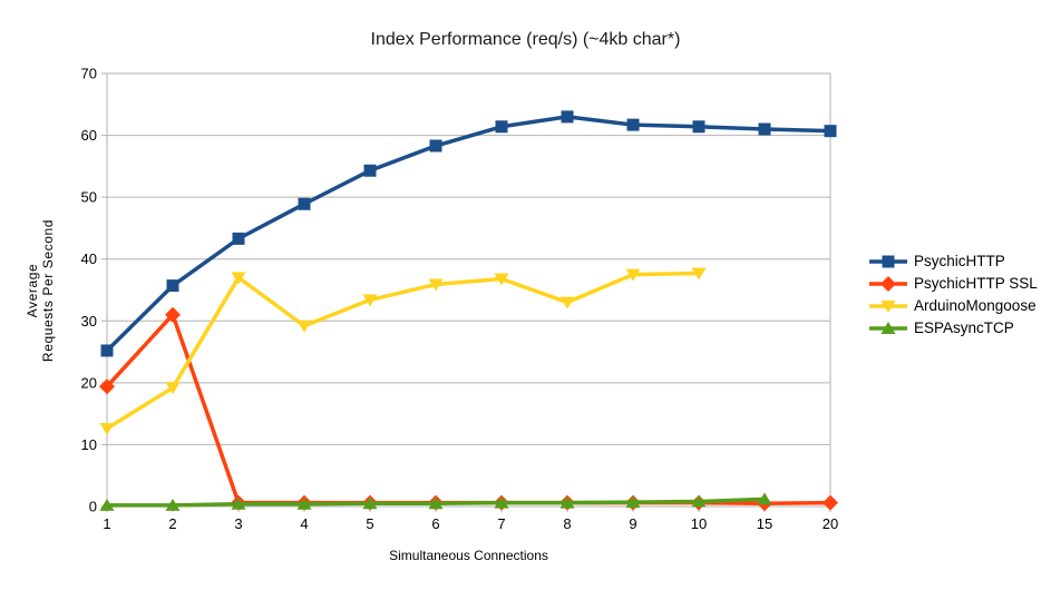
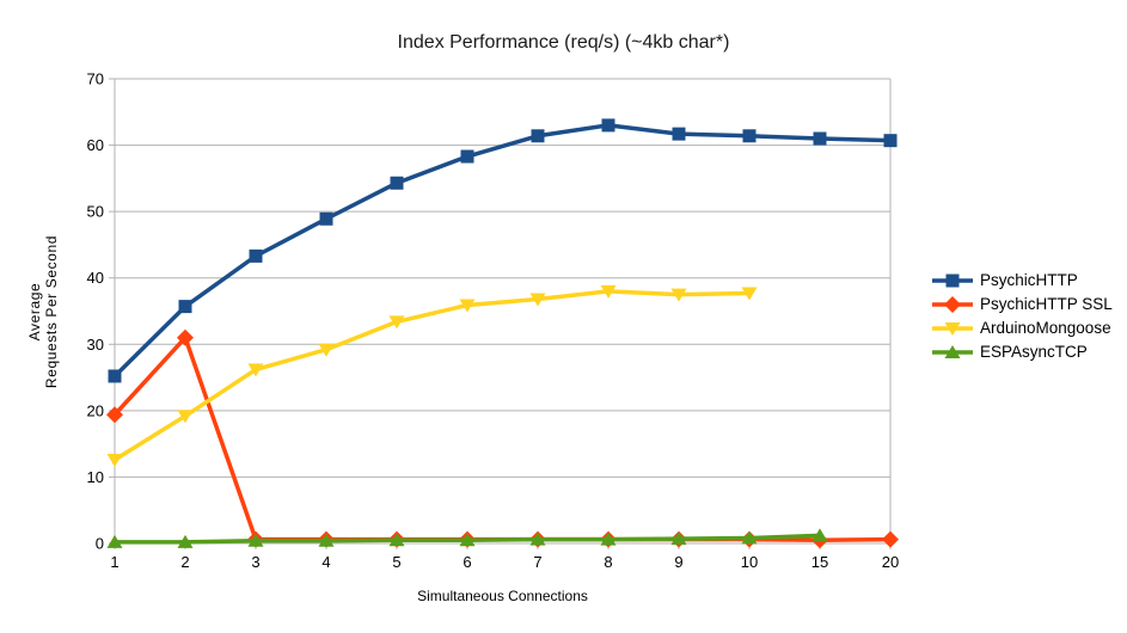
ArduinoMongoose/3: 37 -> 26
ArduinoMongoose/8: 33 -> 38
